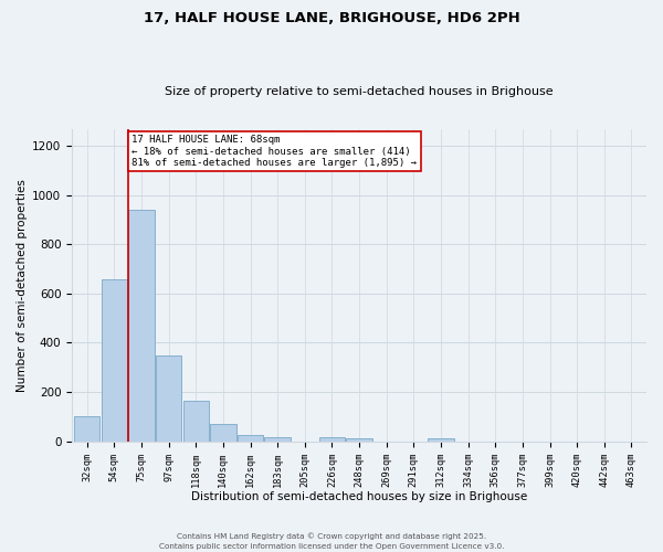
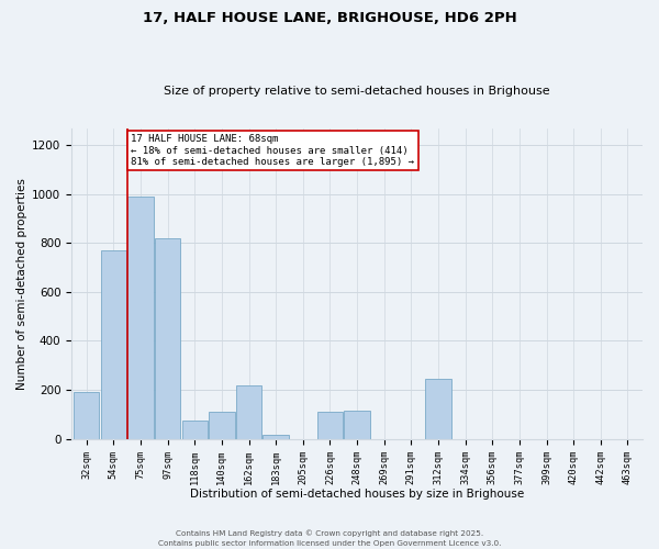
32sqm: 100 -> 190
54sqm: 660 -> 770
75sqm: 940 -> 990
97sqm: 350 -> 820
118sqm: 165 -> 75
140sqm: 68 -> 110
162sqm: 23 -> 220
226sqm: 14 -> 110
248sqm: 13 -> 115
312sqm: 11 -> 245
